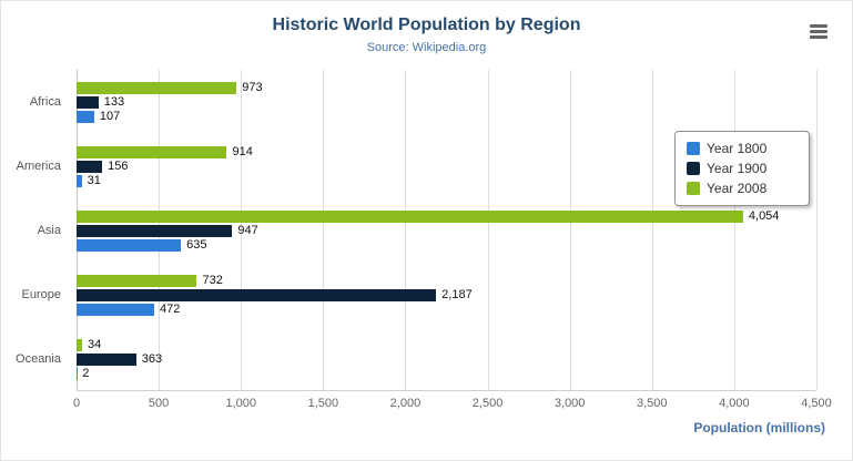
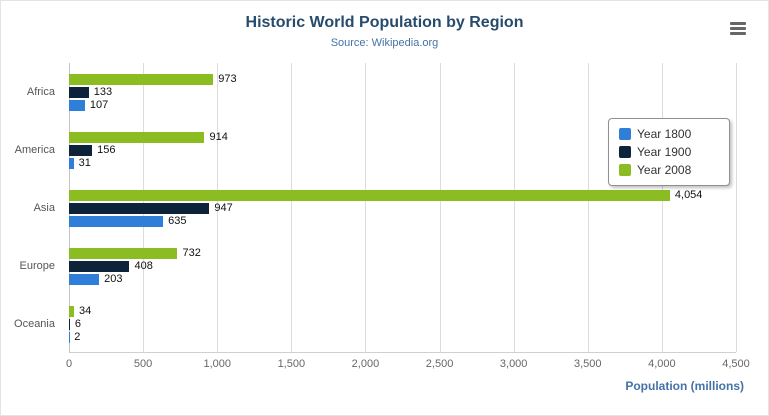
Year 1800/Europe: 472 -> 203
Year 1900/Europe: 2,187 -> 408
Year 1900/Oceania: 363 -> 6
